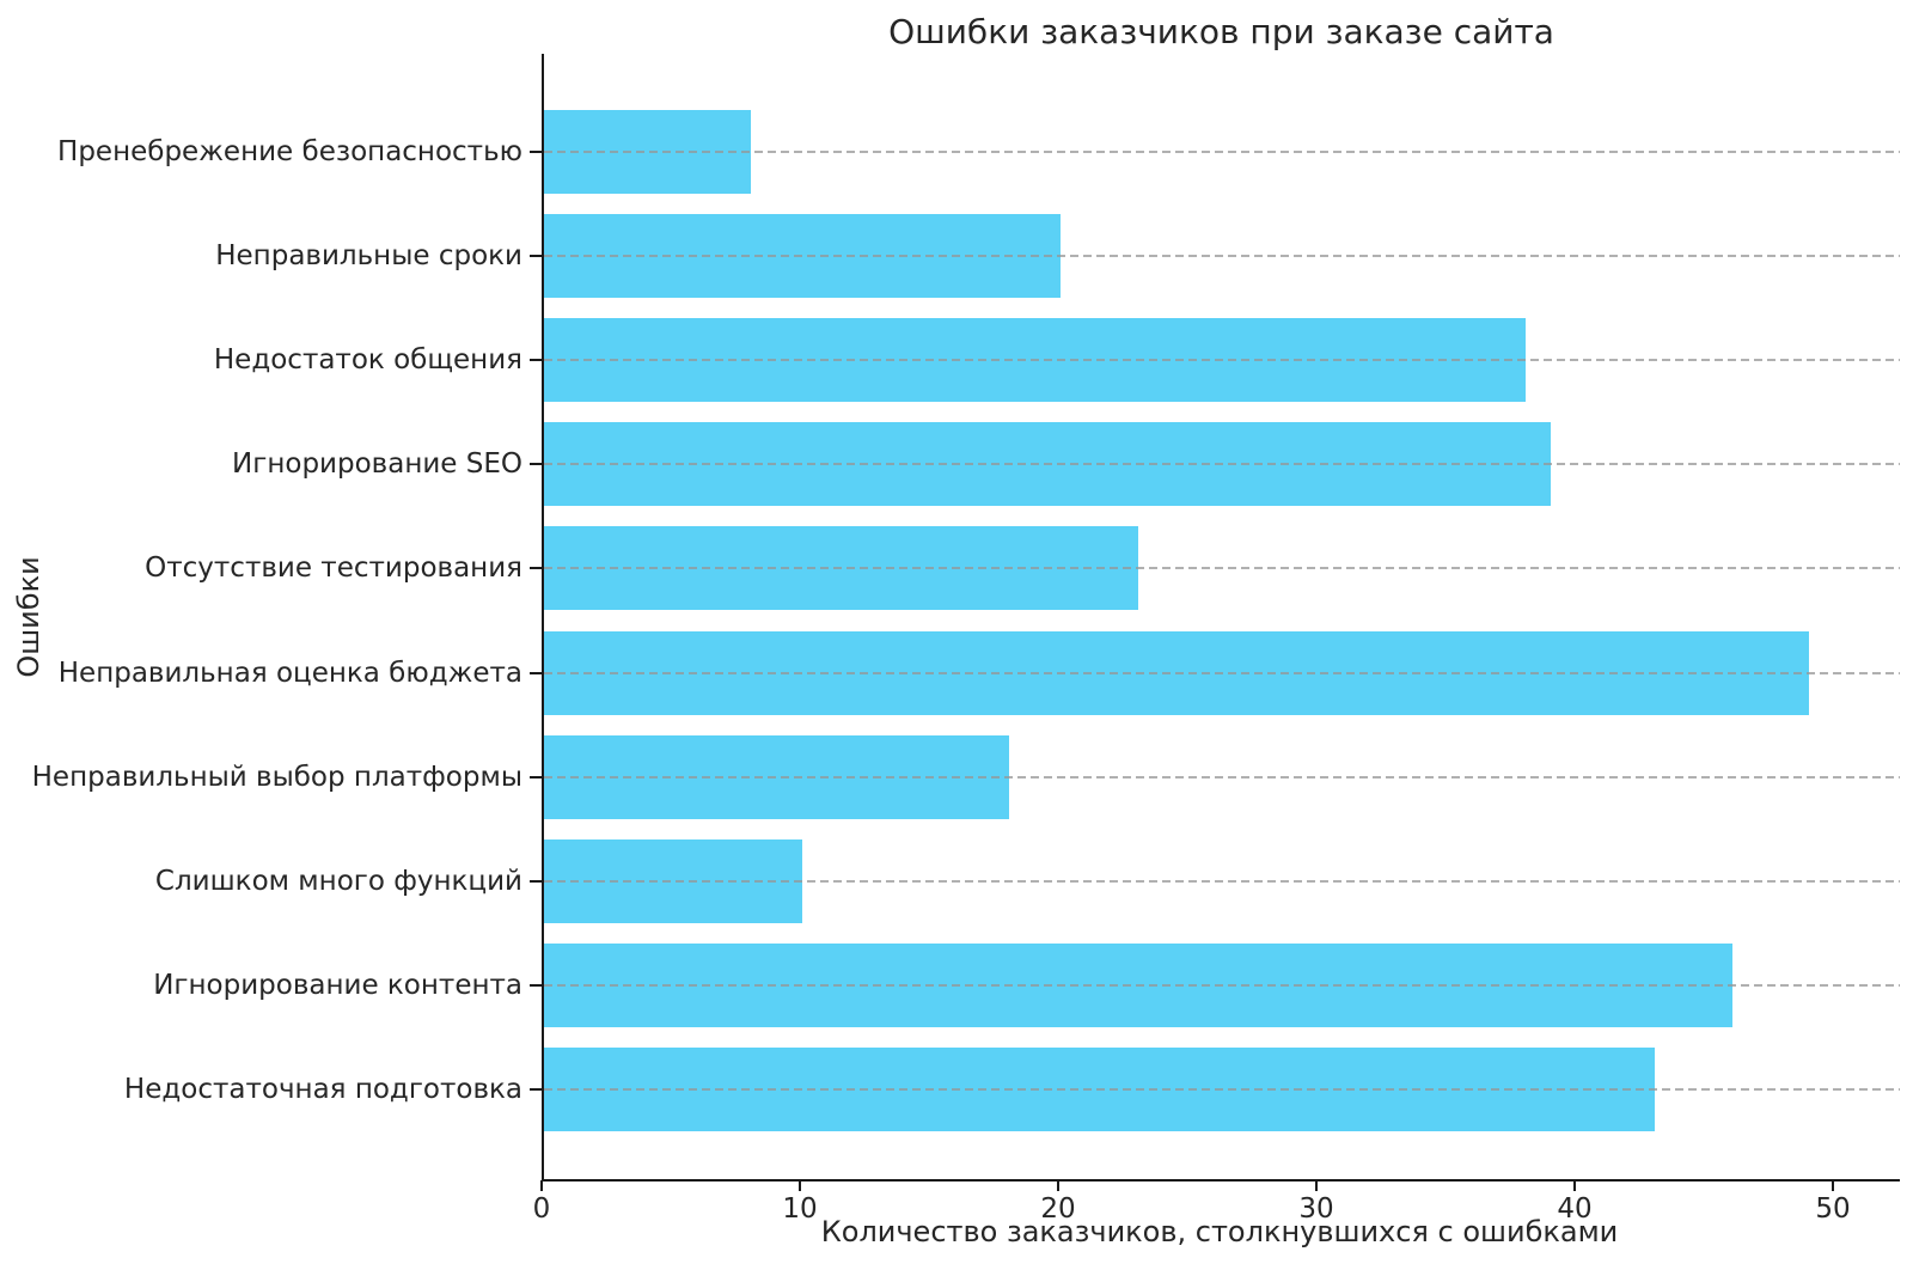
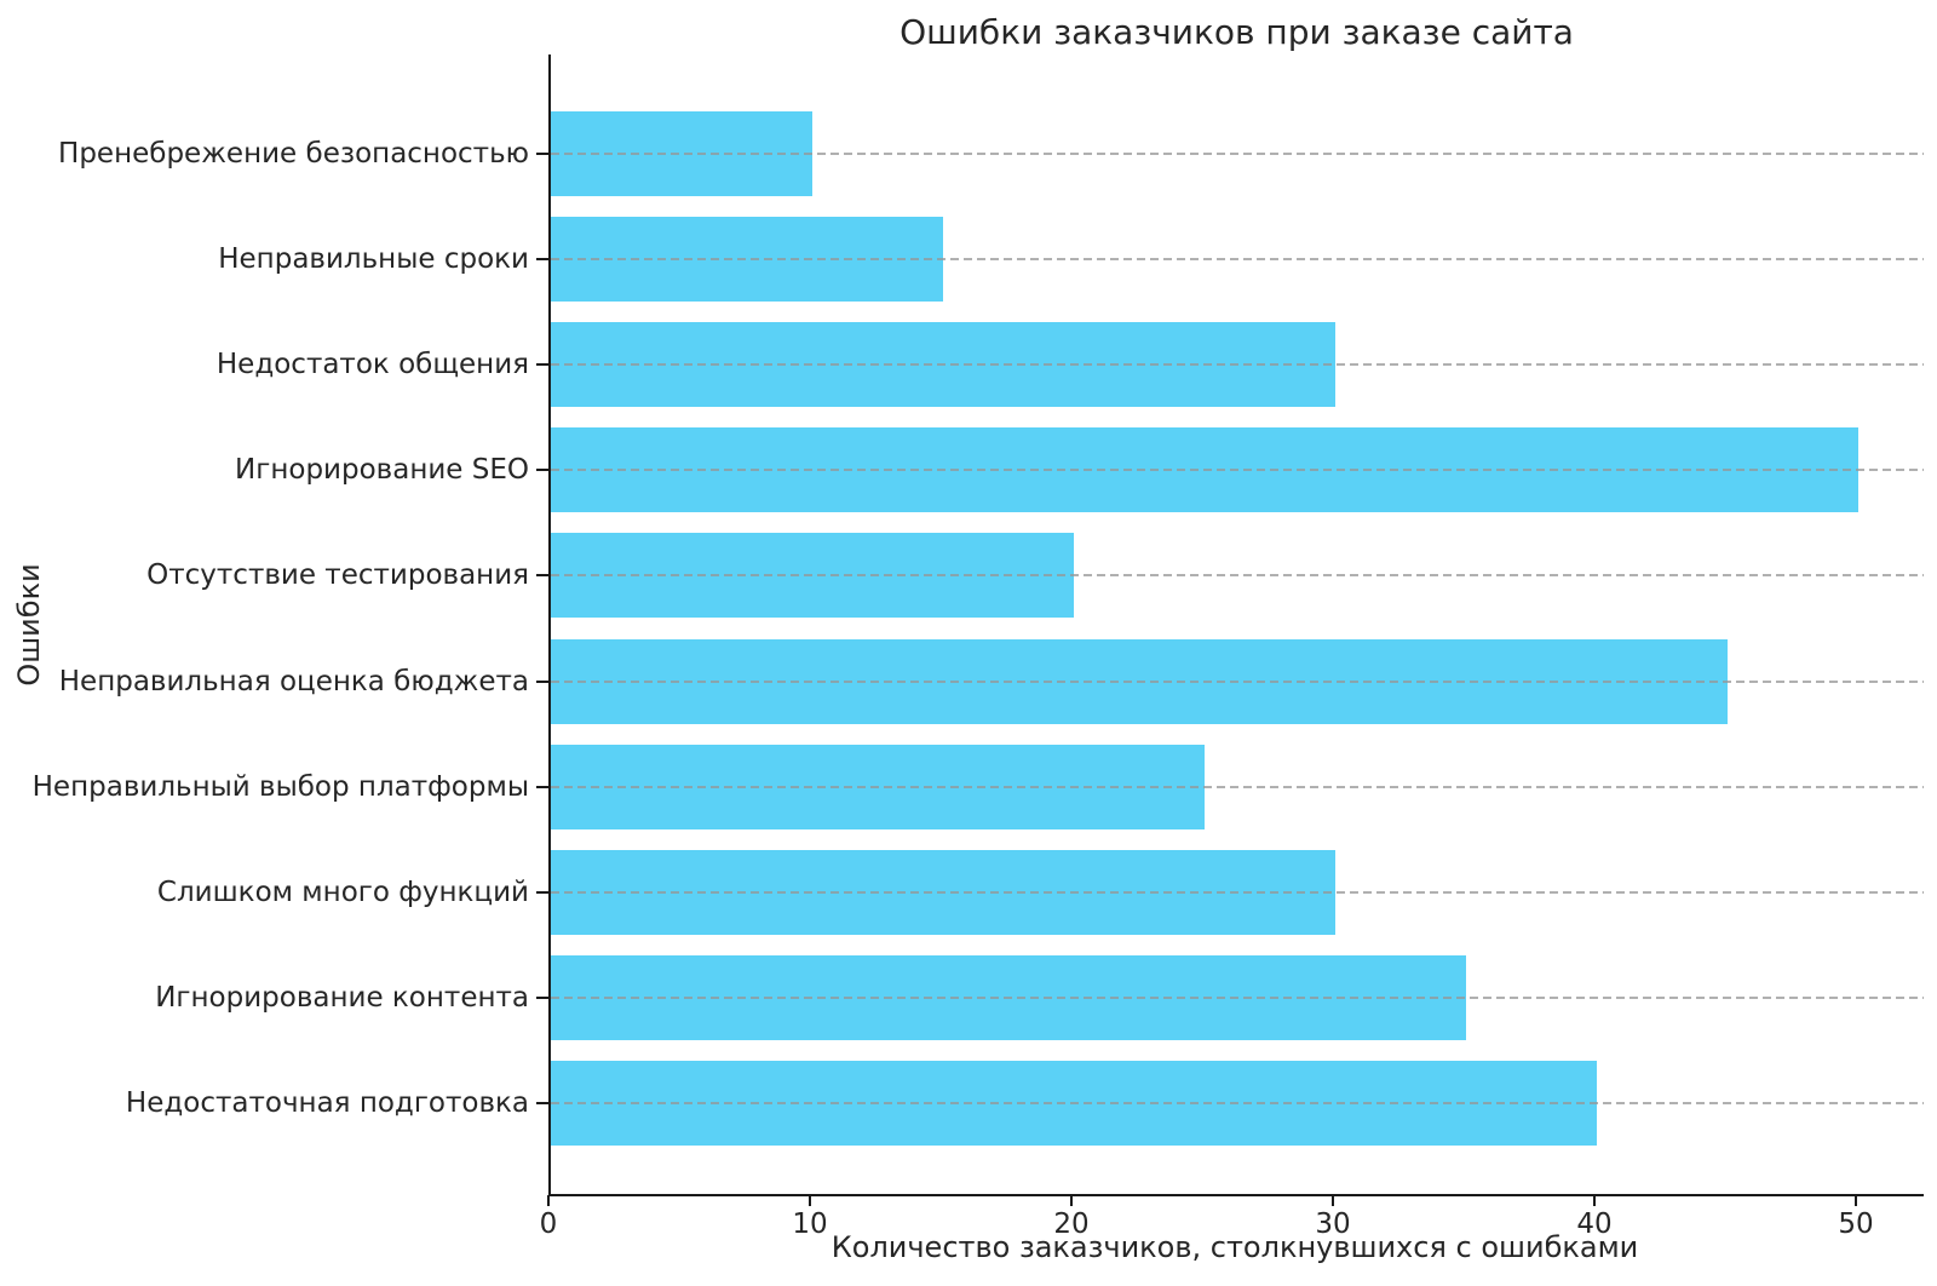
Пренебрежение безопасностью: 8 -> 10
Неправильные сроки: 20 -> 15
Недостаток общения: 38 -> 30
Игнорирование SEO: 39 -> 50
Отсутствие тестирования: 23 -> 20
Неправильная оценка бюджета: 49 -> 45
Неправильный выбор платформы: 18 -> 25
Слишком много функций: 10 -> 30
Игнорирование контента: 46 -> 35
Недостаточная подготовка: 43 -> 40
